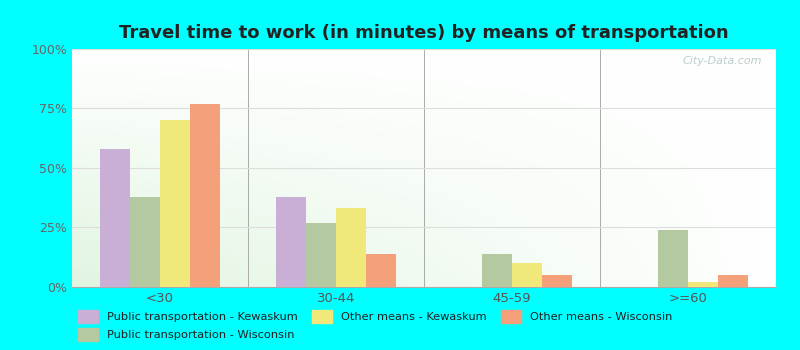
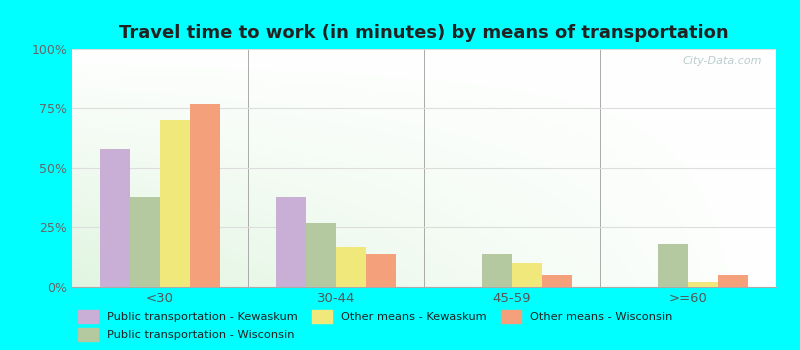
Other means - Kewaskum/30-44: 33% -> 17%
Public transportation - Wisconsin/>=60: 24% -> 18%
